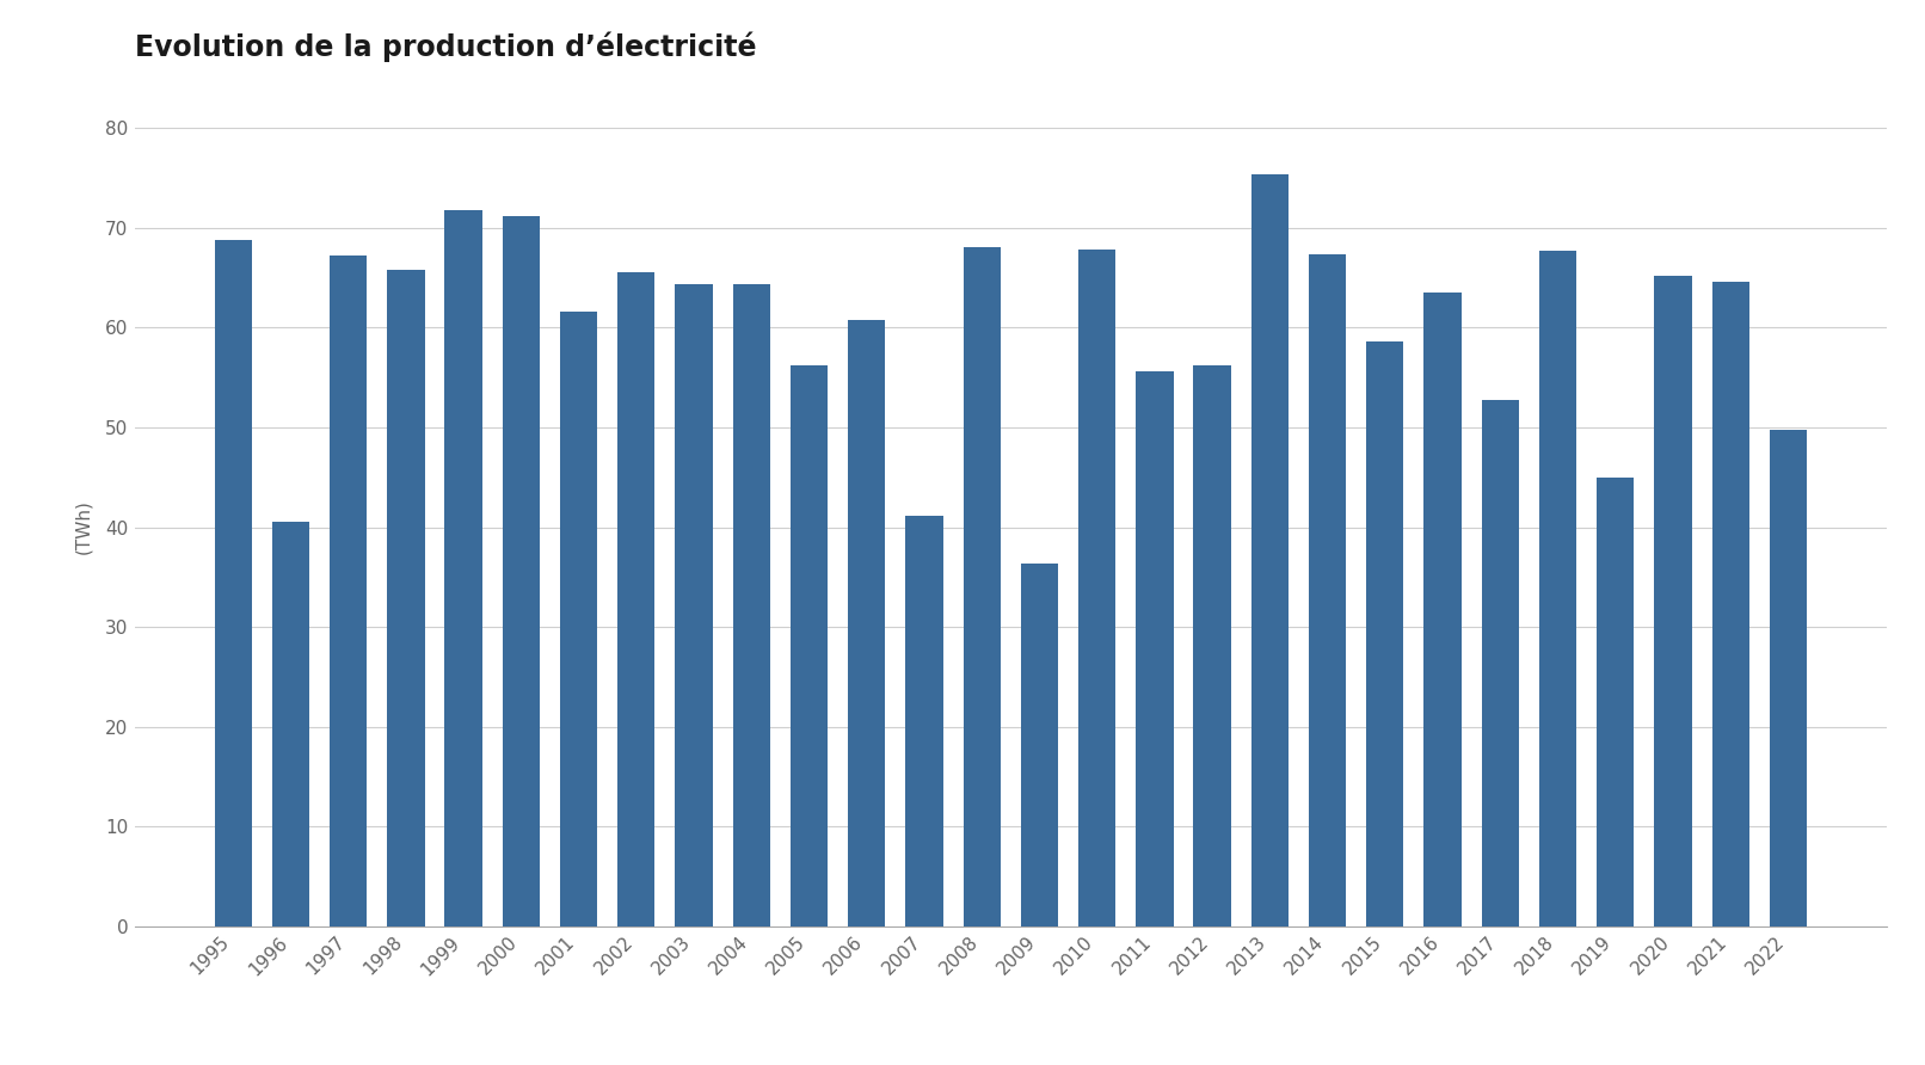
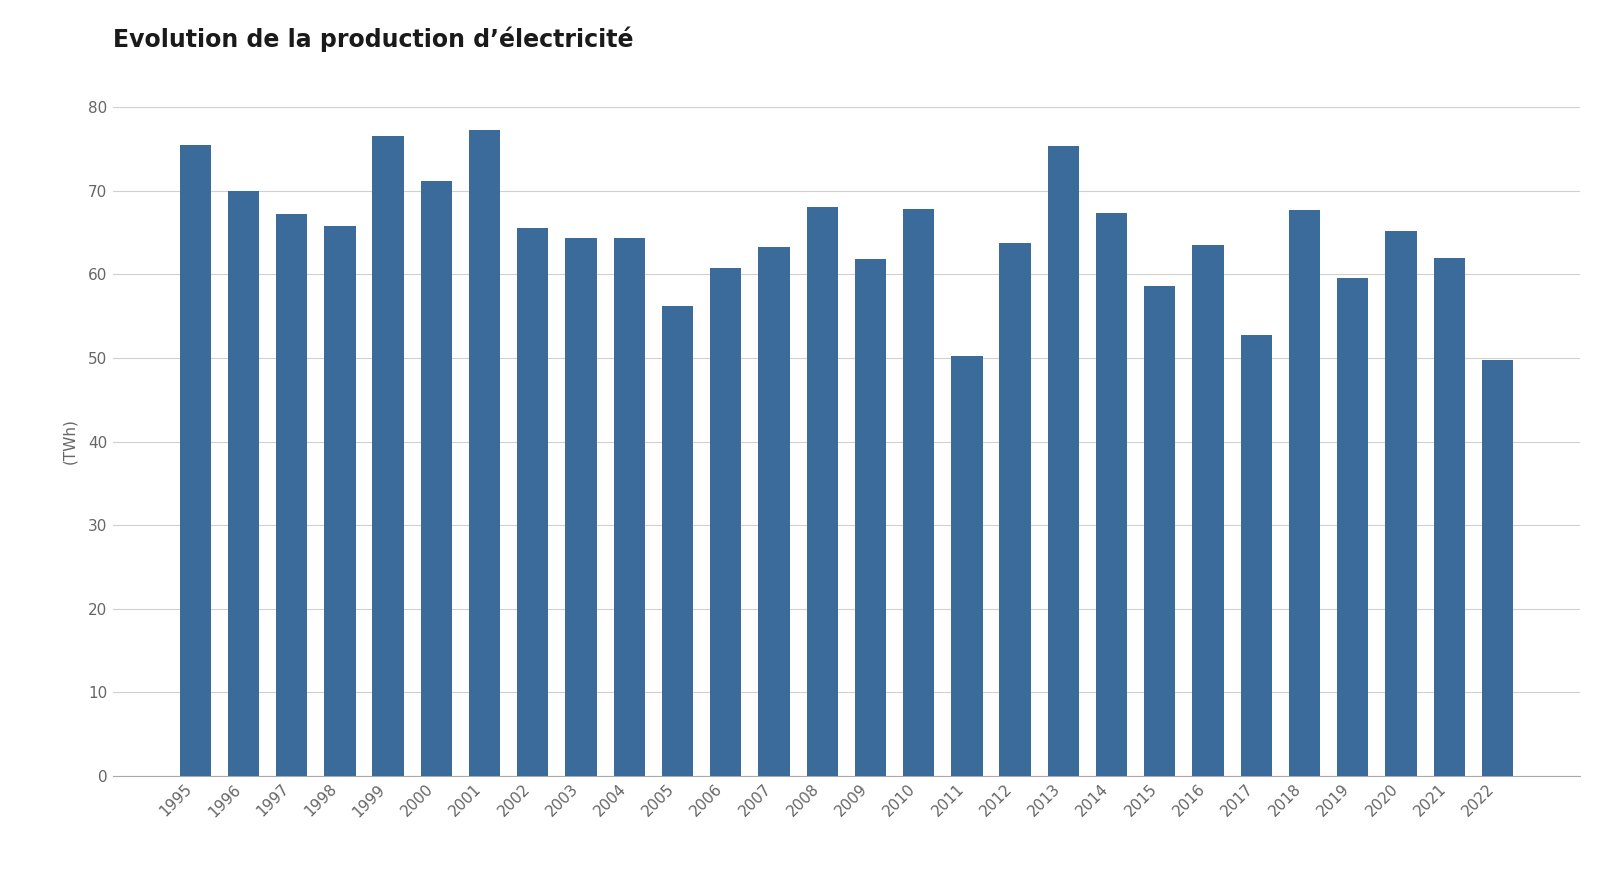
1995: 68.8 -> 75.5
1996: 40.6 -> 70.0
1999: 71.8 -> 76.5
2001: 61.6 -> 77.3
2007: 41.2 -> 63.3
2009: 36.4 -> 61.8
2011: 55.6 -> 50.2
2012: 56.2 -> 63.8
2019: 45.0 -> 59.5
2021: 64.6 -> 62.0
